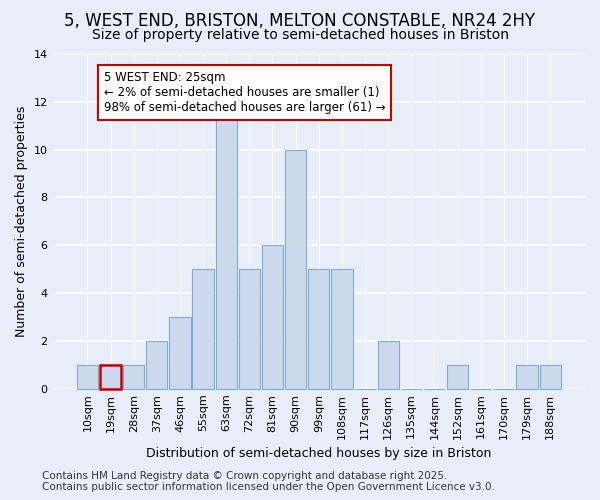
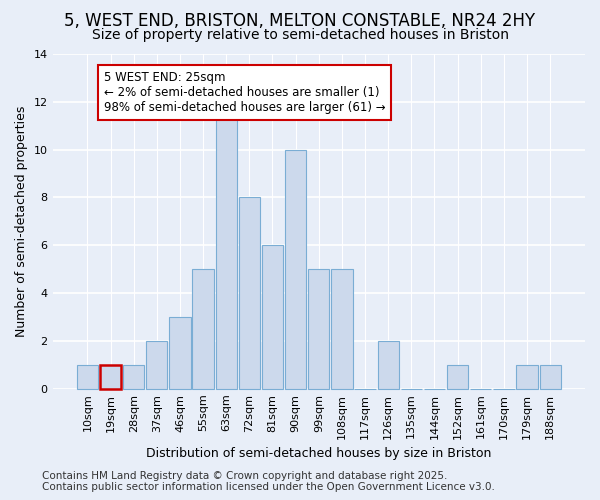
72sqm: 5 -> 8
